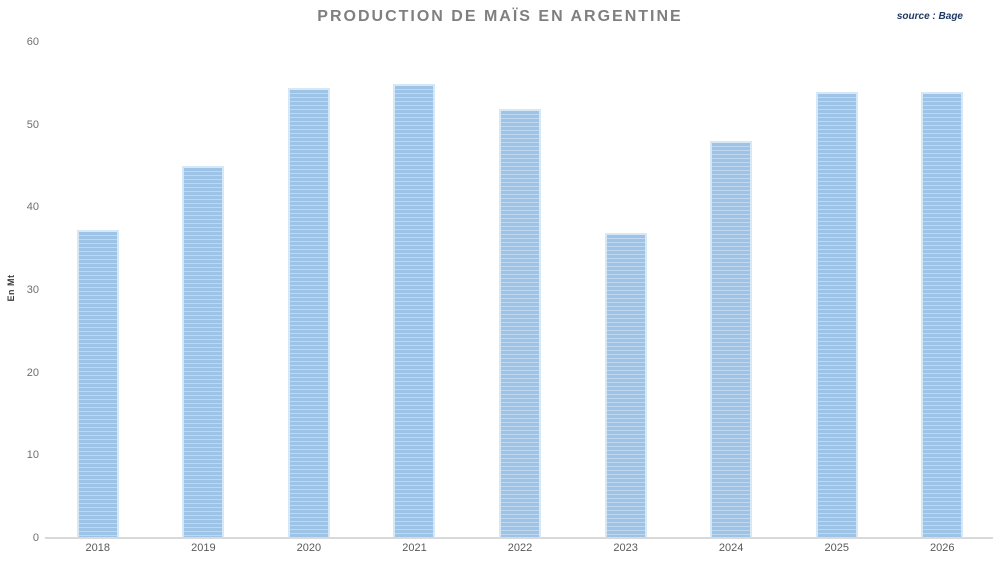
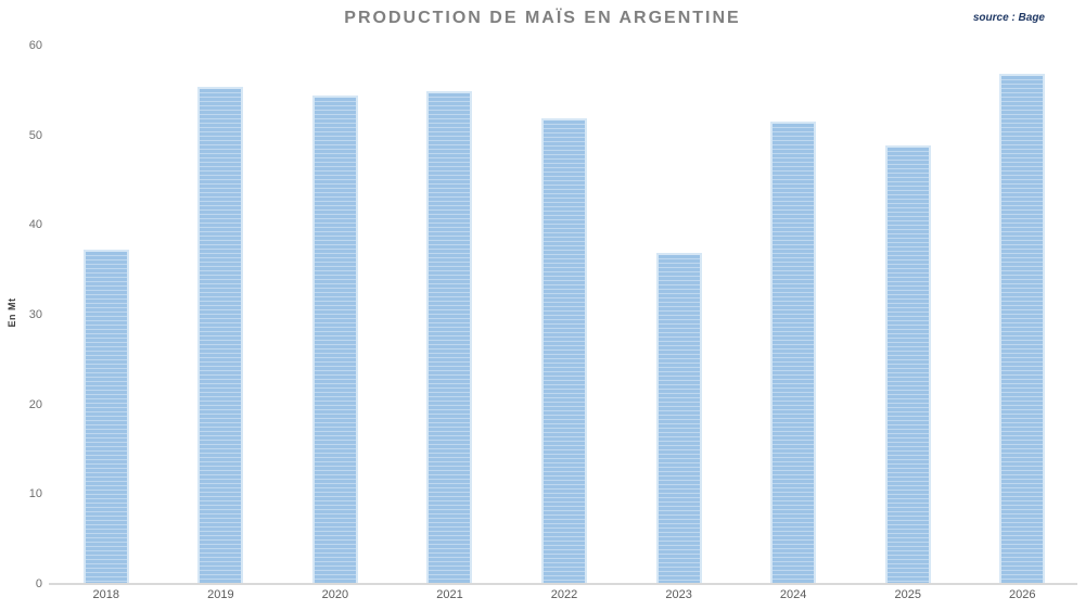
2019: 45 -> 55
2024: 48 -> 52
2025: 54 -> 49
2026: 54 -> 57
